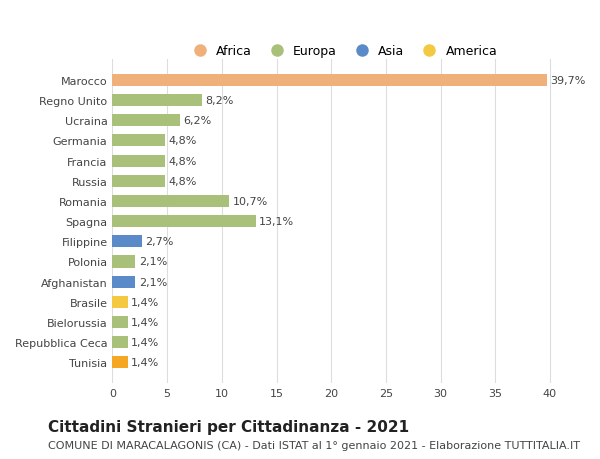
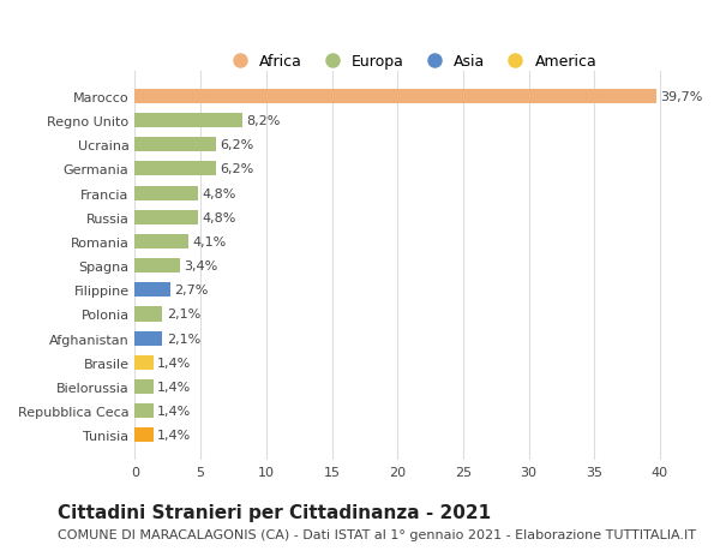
Germania: 4,8% -> 6,2%
Romania: 10,7% -> 4,1%
Spagna: 13,1% -> 3,4%
